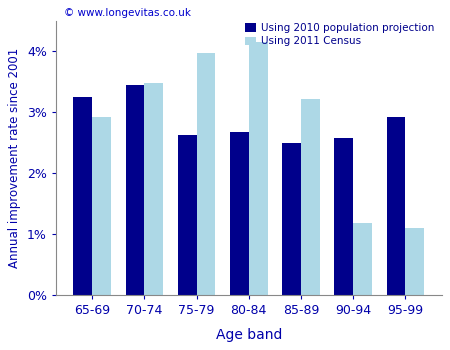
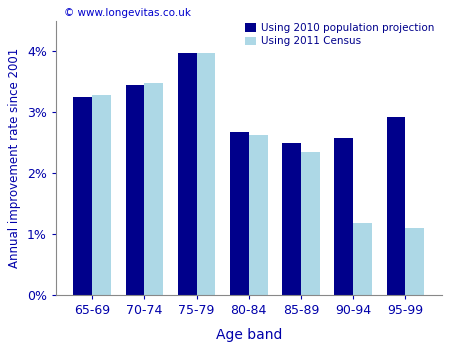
Using 2011 Census/65-69: 2.92% -> 3.28%
Using 2010 population projection/75-79: 2.62% -> 3.98%
Using 2011 Census/80-84: 4.16% -> 2.62%
Using 2011 Census/85-89: 3.22% -> 2.35%
